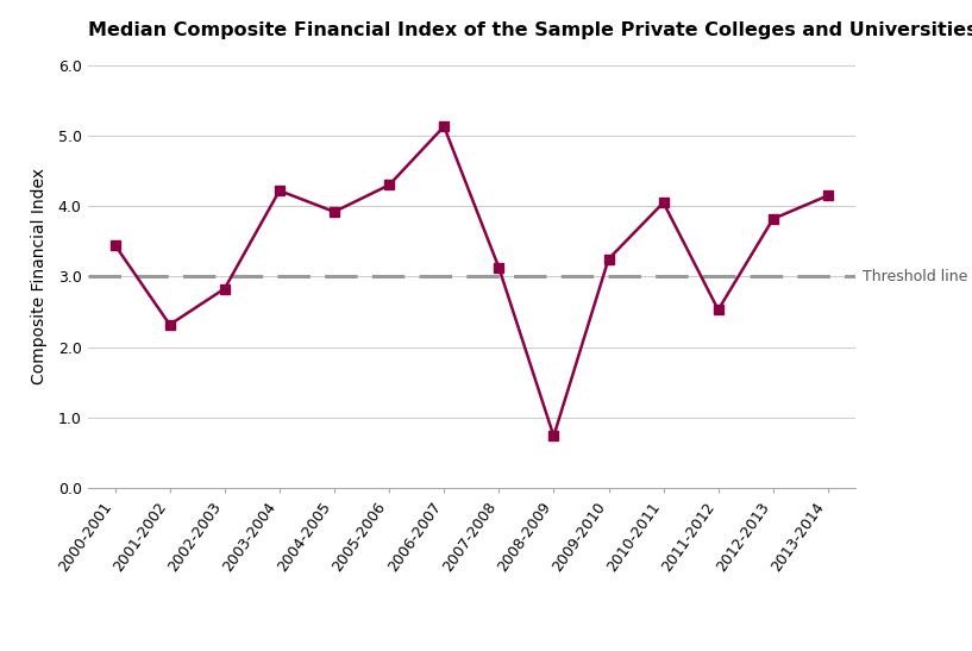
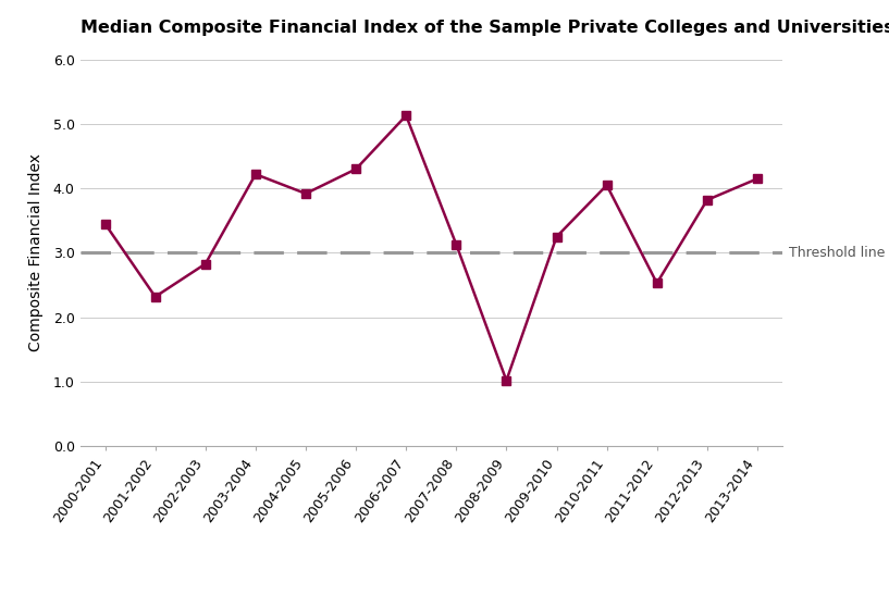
2008-2009: 0.74 -> 1.02
